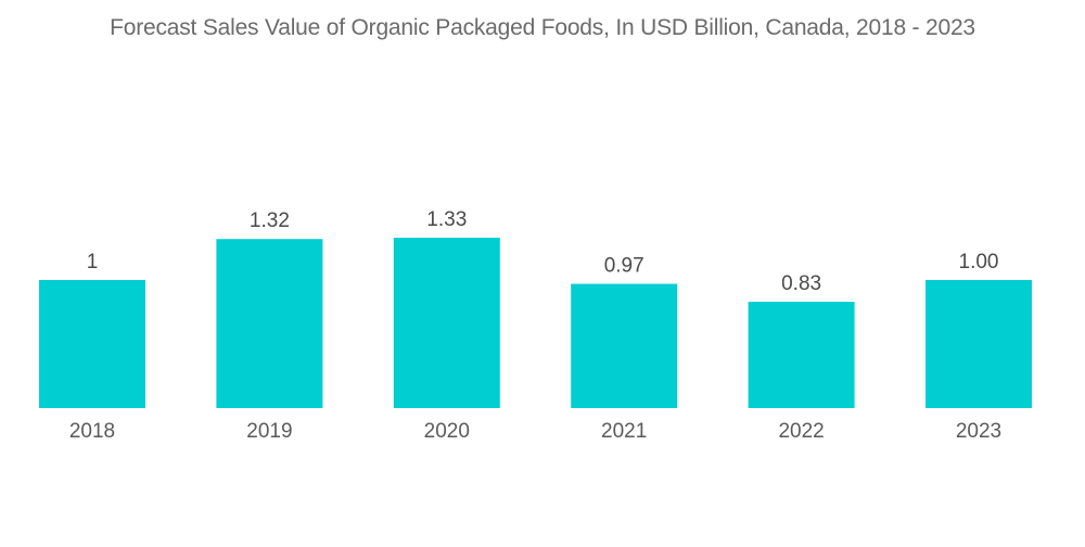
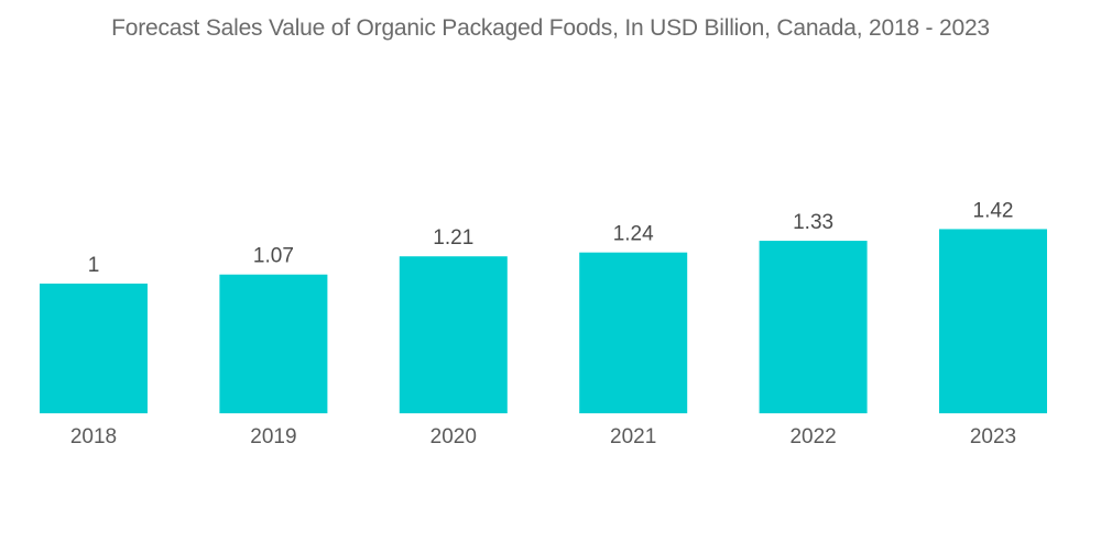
2019: 1.32 -> 1.07
2020: 1.33 -> 1.21
2021: 0.97 -> 1.24
2022: 0.83 -> 1.33
2023: 1.00 -> 1.42
